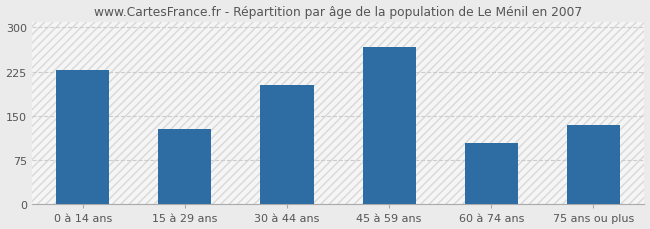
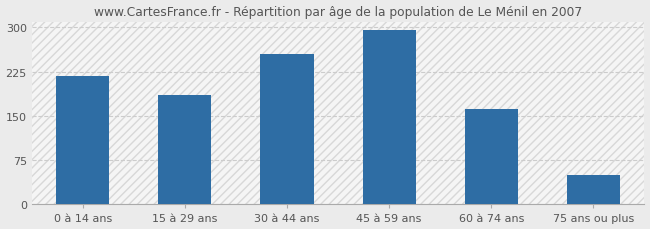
0 à 14 ans: 228 -> 218
15 à 29 ans: 128 -> 185
30 à 44 ans: 202 -> 255
45 à 59 ans: 266 -> 295
60 à 74 ans: 104 -> 162
75 ans ou plus: 134 -> 50
